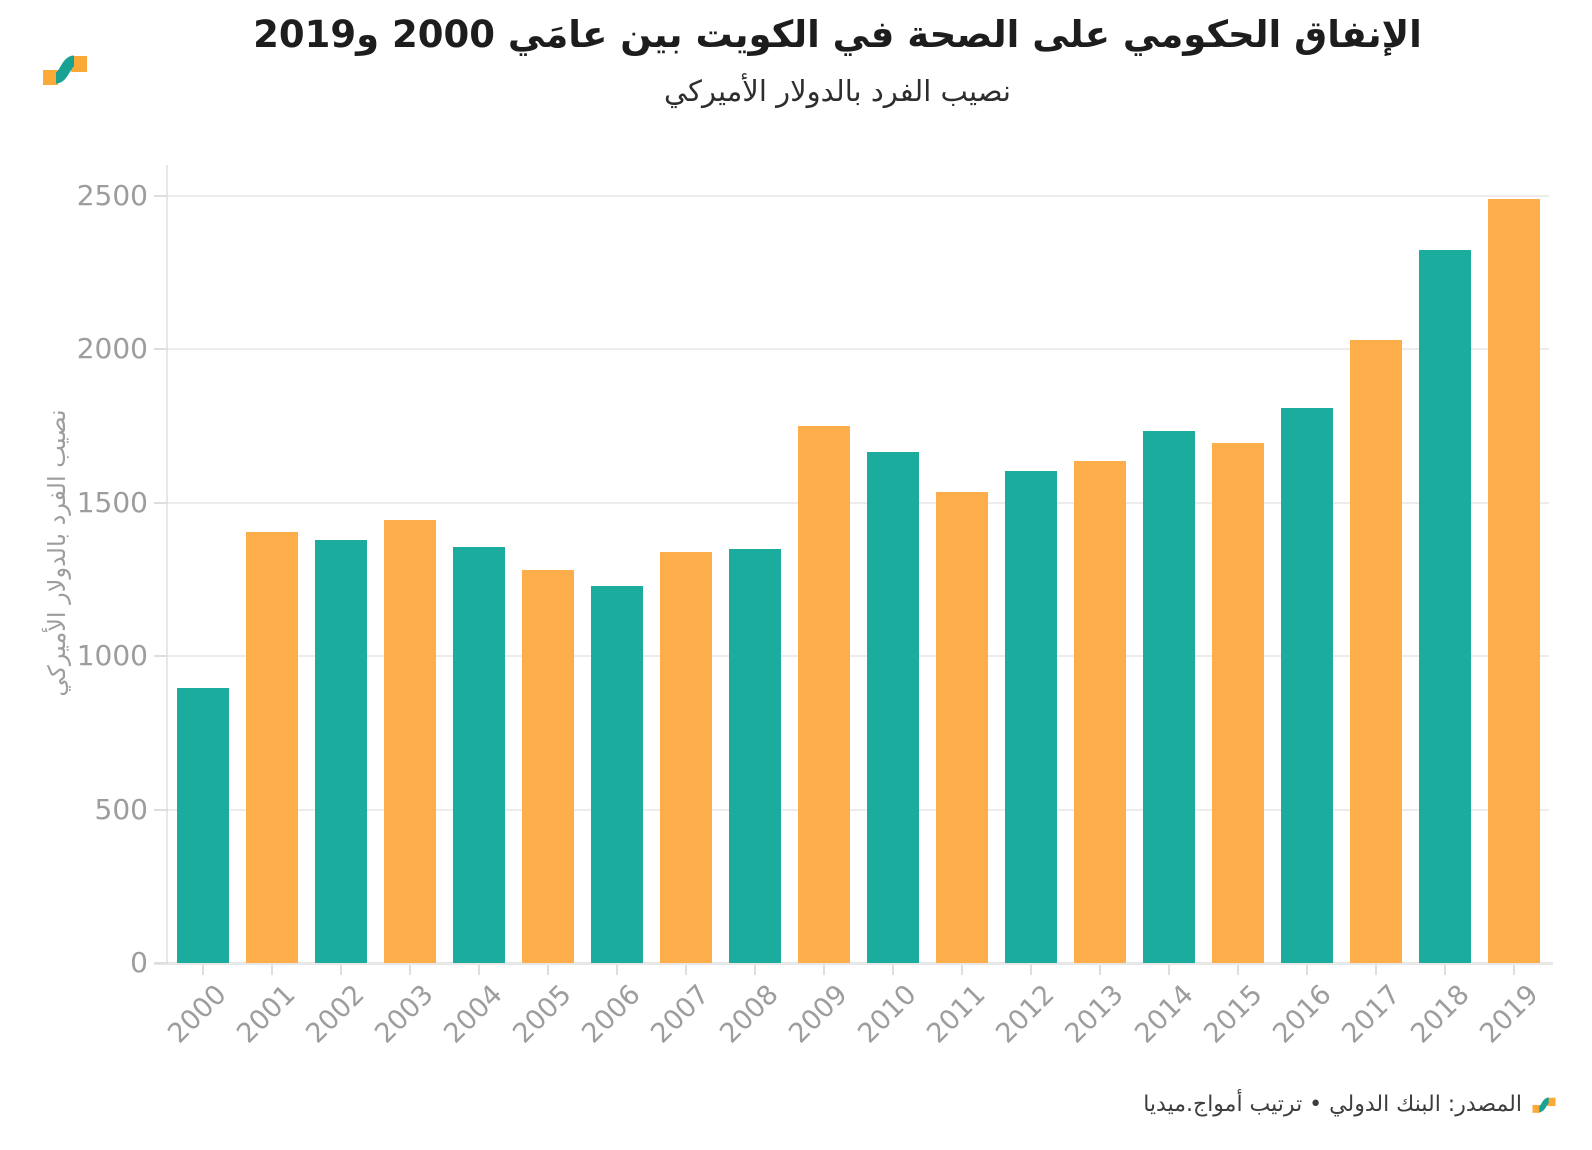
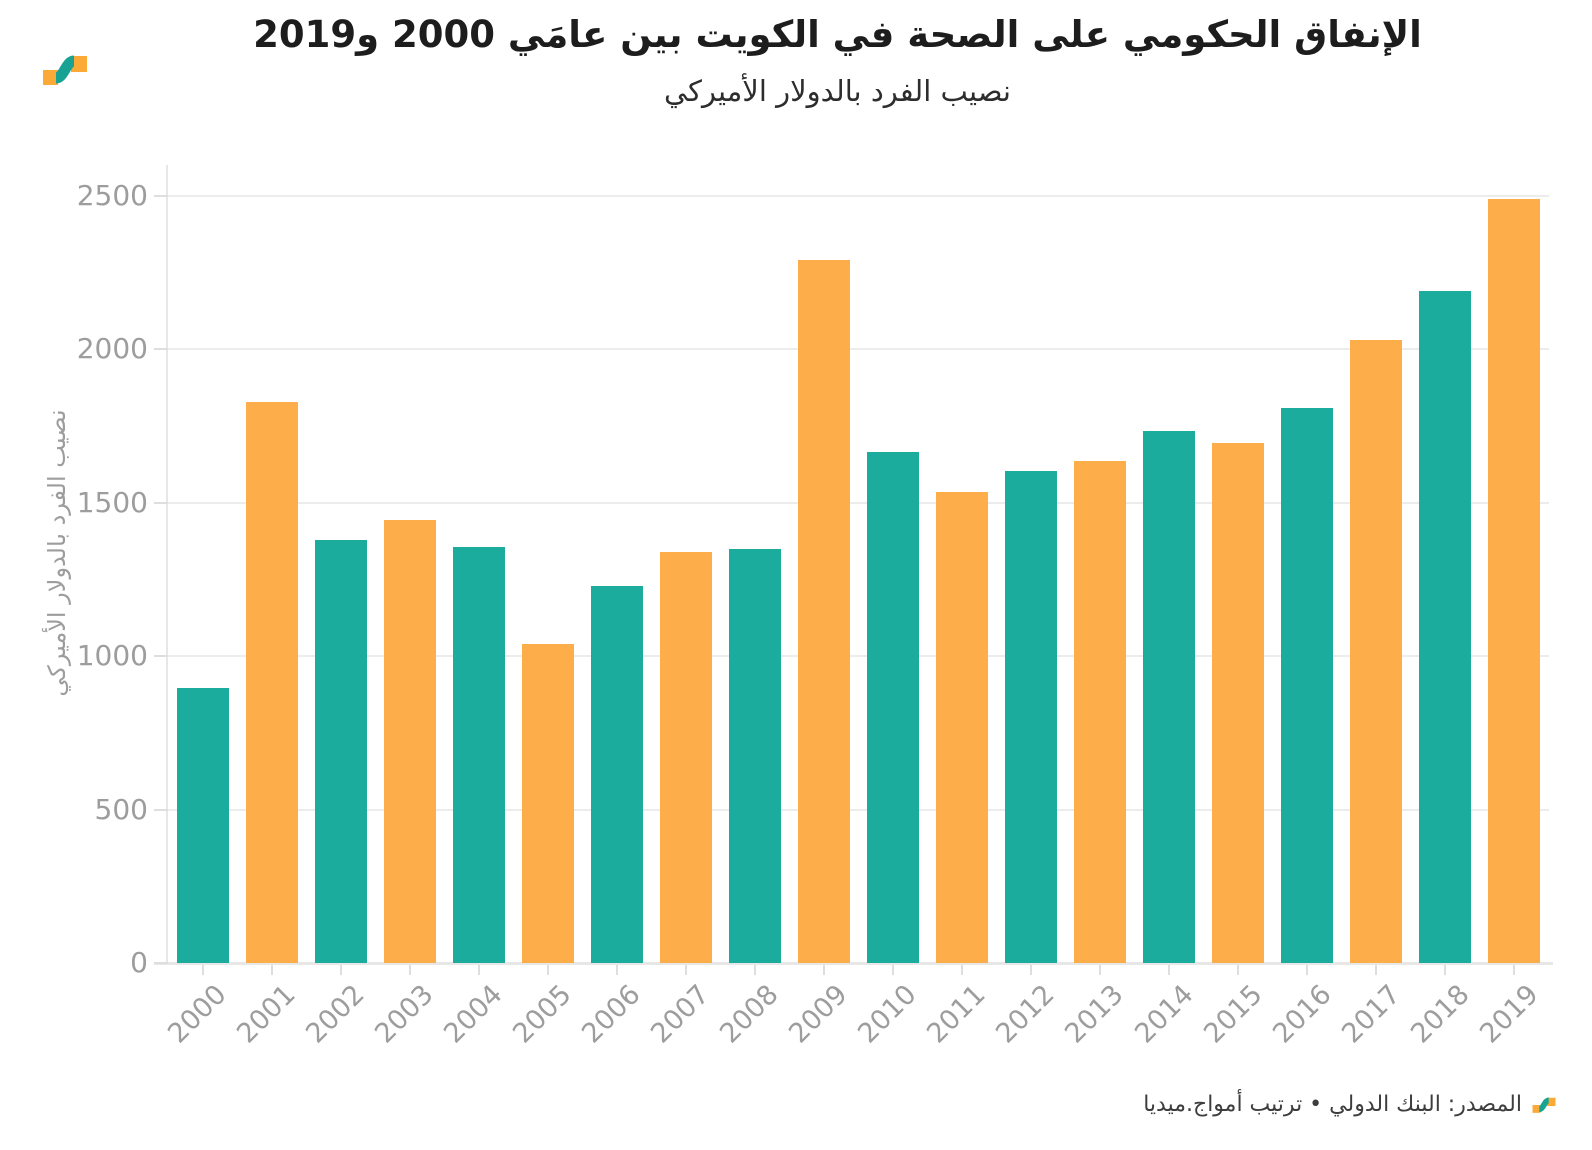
2001: 1400 -> 1830
2005: 1280 -> 1040
2009: 1750 -> 2290
2018: 2320 -> 2190
